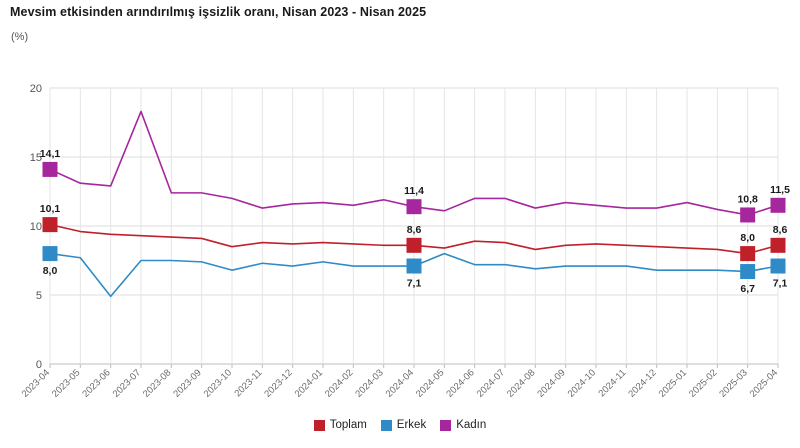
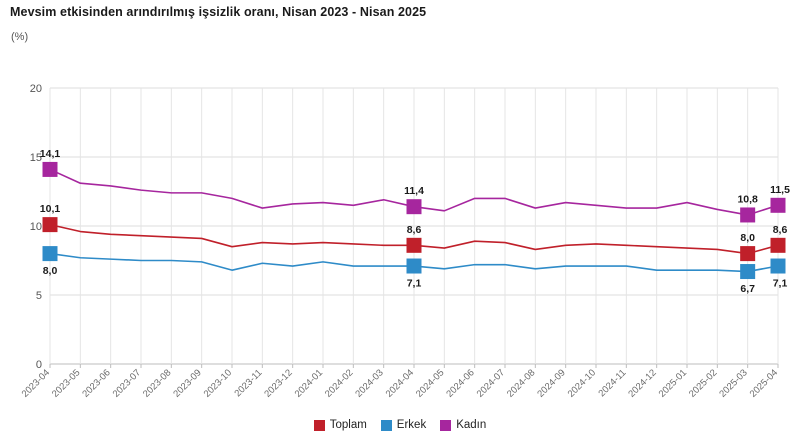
Erkek/2023-06: 4.9 -> 7.6
Kadın/2023-07: 18.3 -> 12.6
Erkek/2024-05: 8.0 -> 6.9
